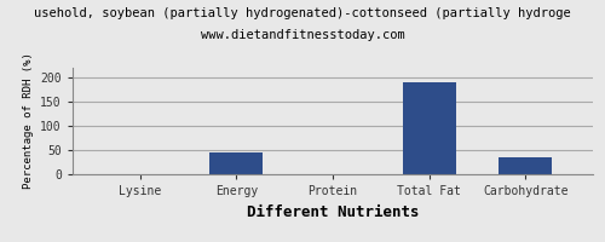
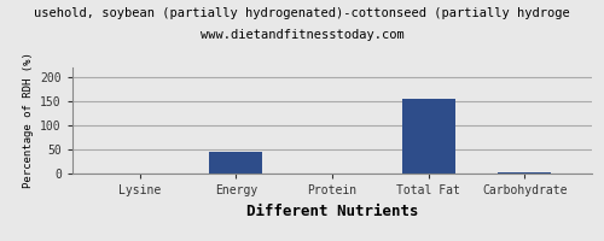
Total Fat: 190 -> 155
Carbohydrate: 35 -> 2
